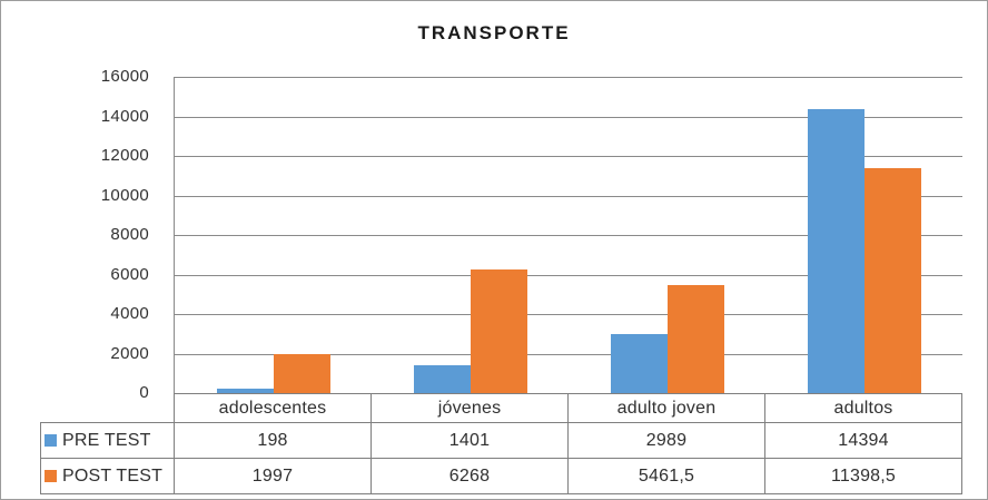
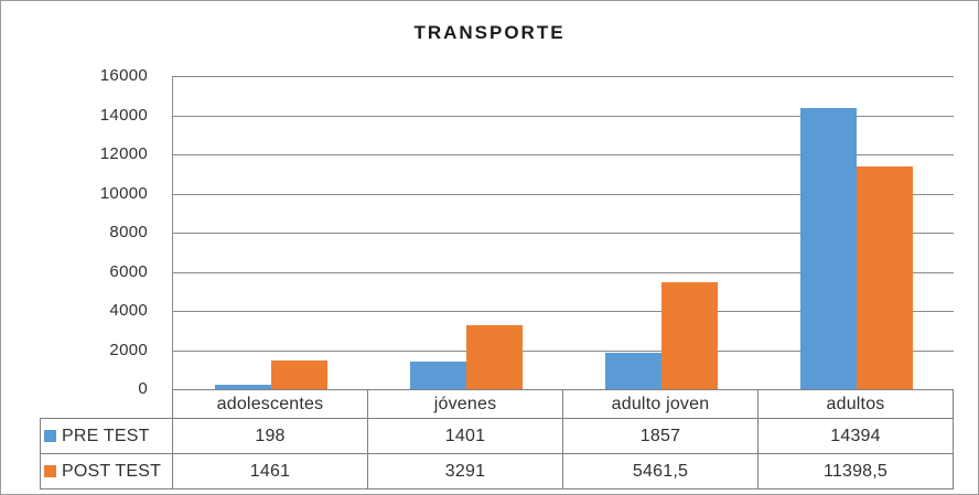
POST TEST/adolescentes: 1997 -> 1461
POST TEST/jóvenes: 6268 -> 3291
PRE TEST/adulto joven: 2989 -> 1857
